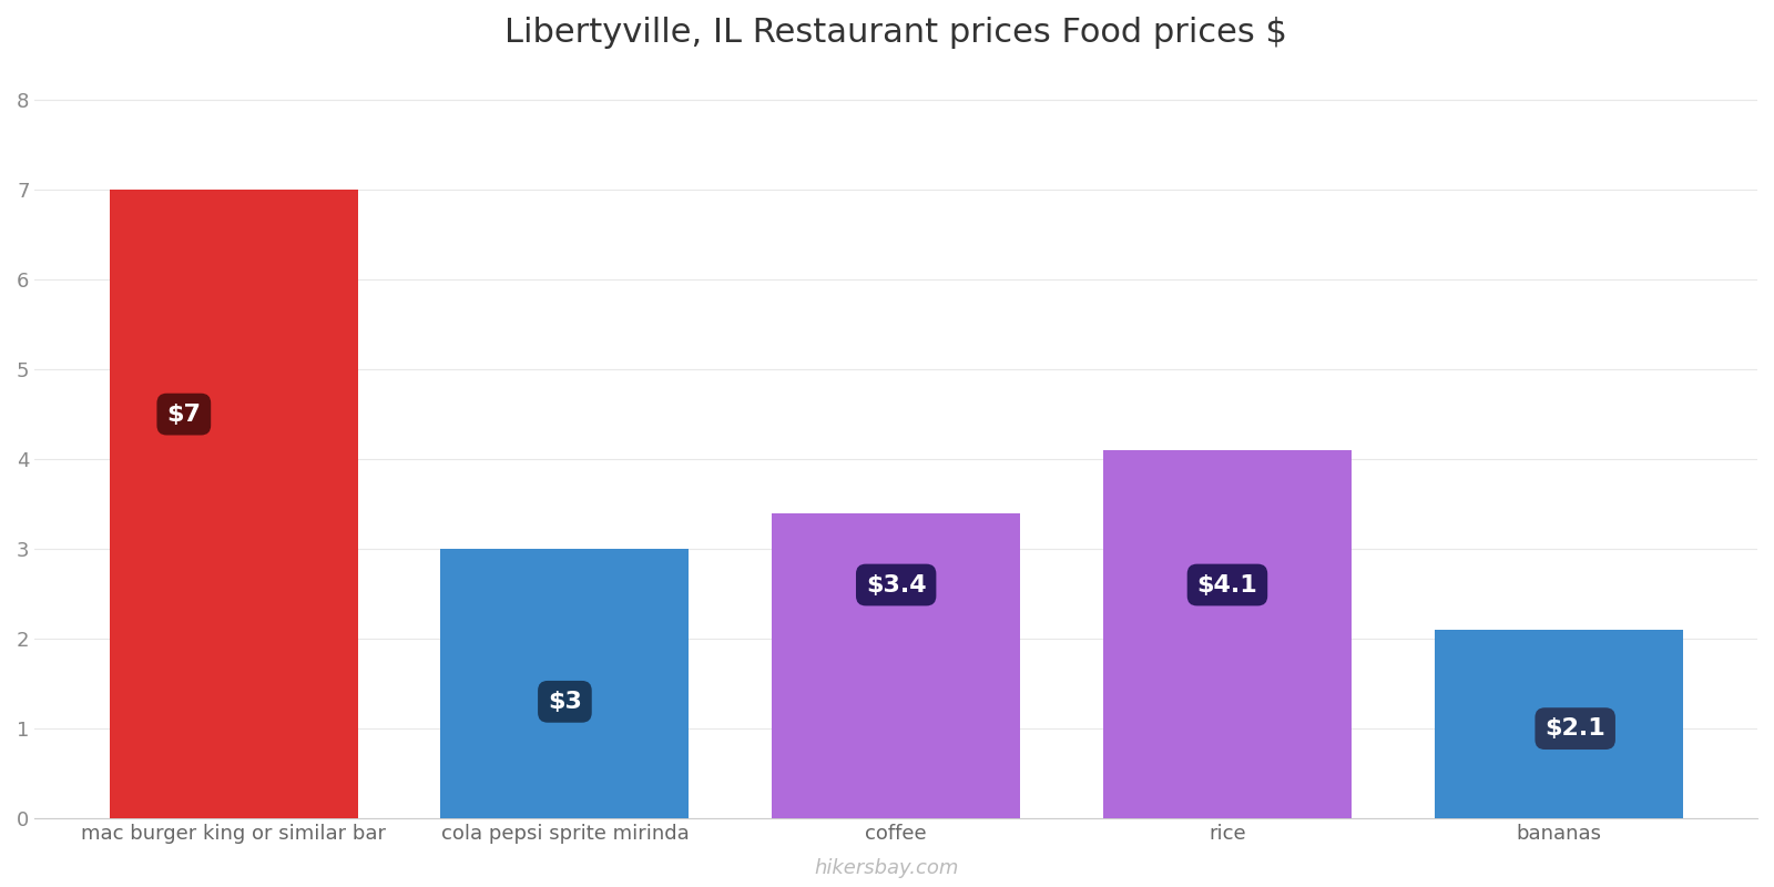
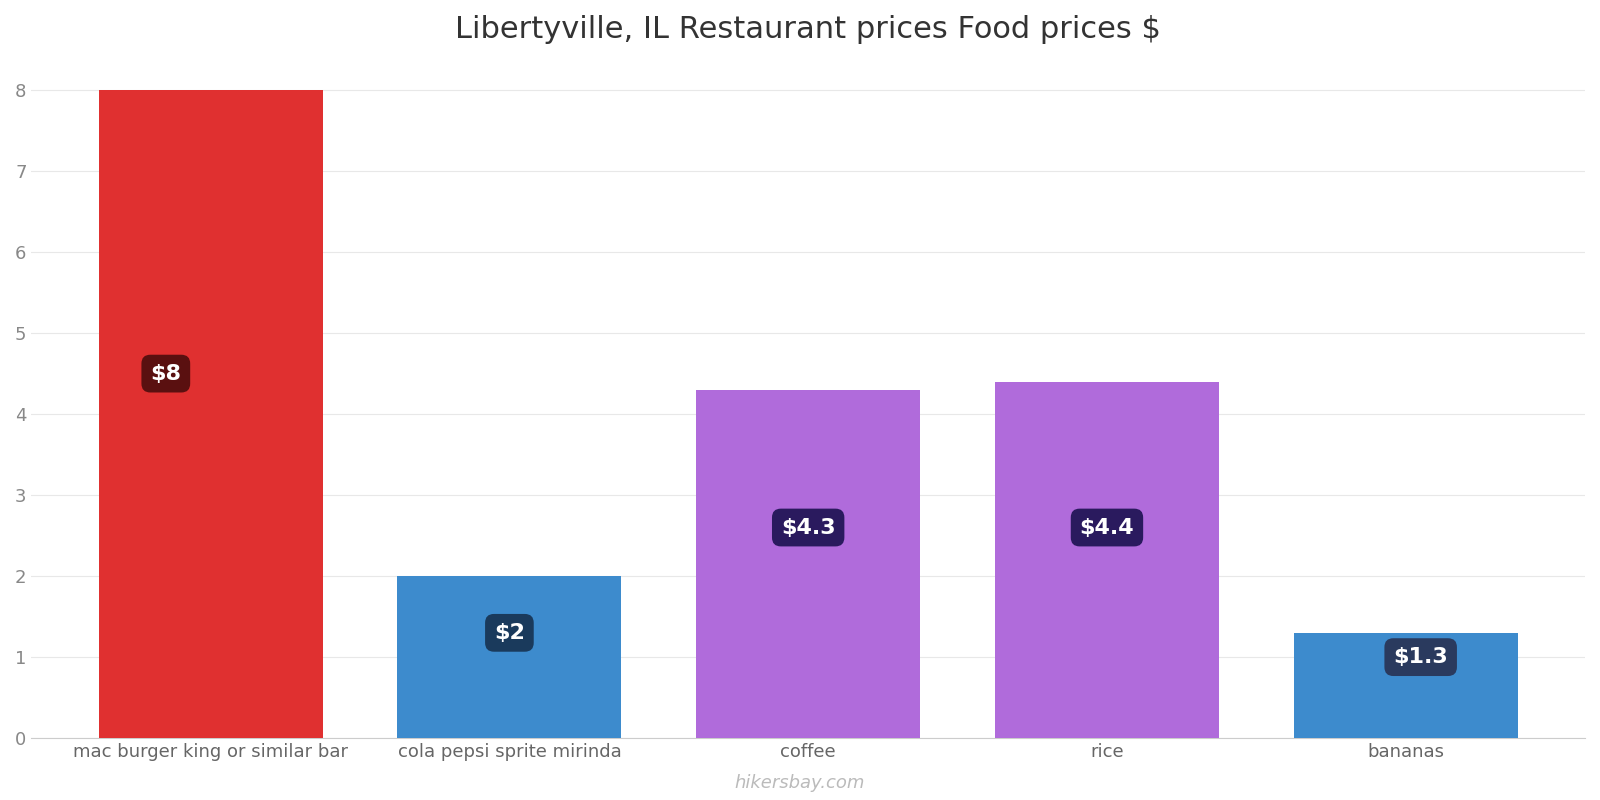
mac burger king or similar bar: $7 -> $8
cola pepsi sprite mirinda: $3 -> $2
coffee: $3.4 -> $4.3
rice: $4.1 -> $4.4
bananas: $2.1 -> $1.3
